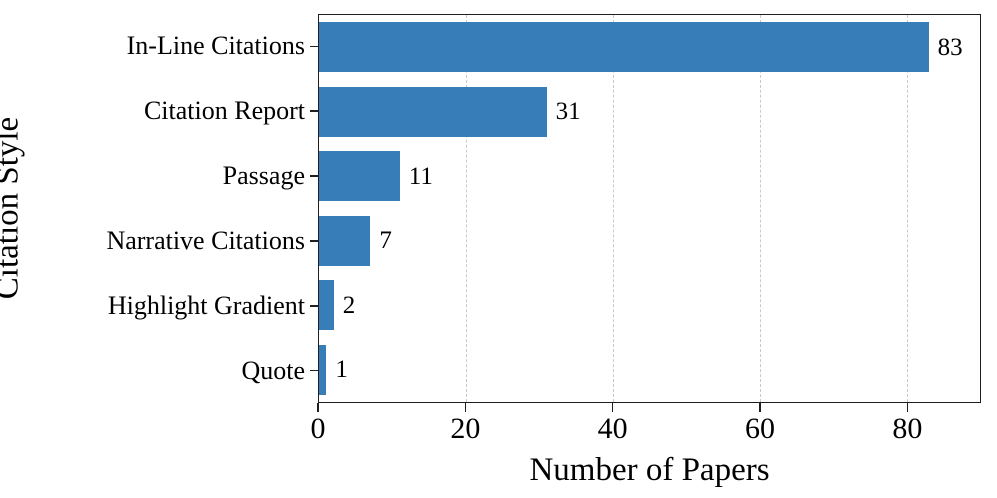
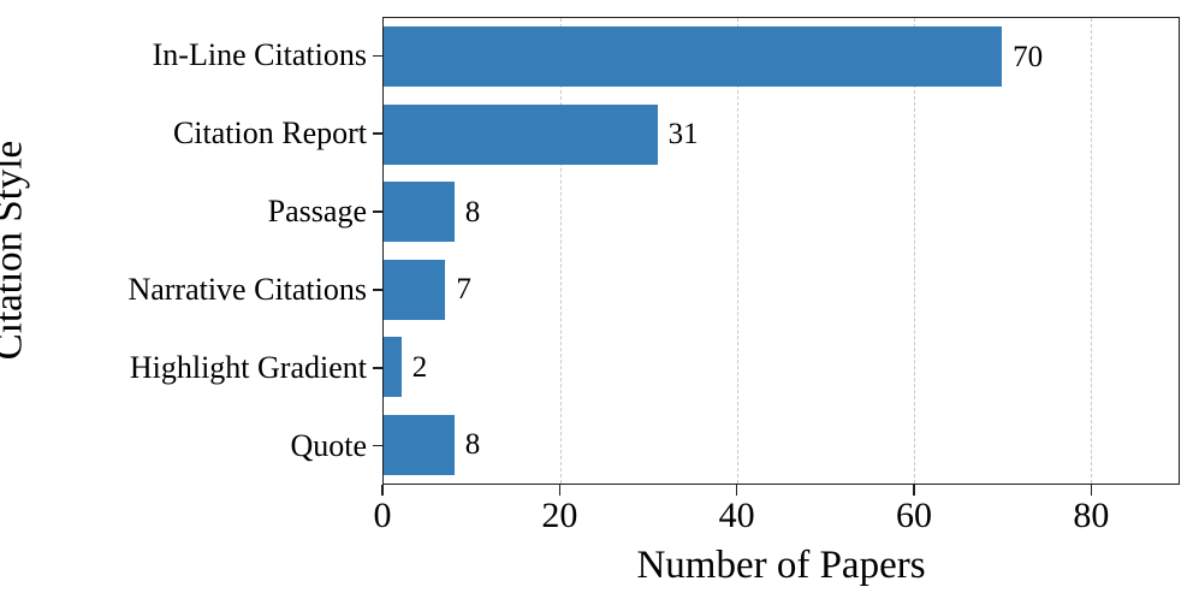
In-Line Citations: 83 -> 70
Passage: 11 -> 8
Quote: 1 -> 8
